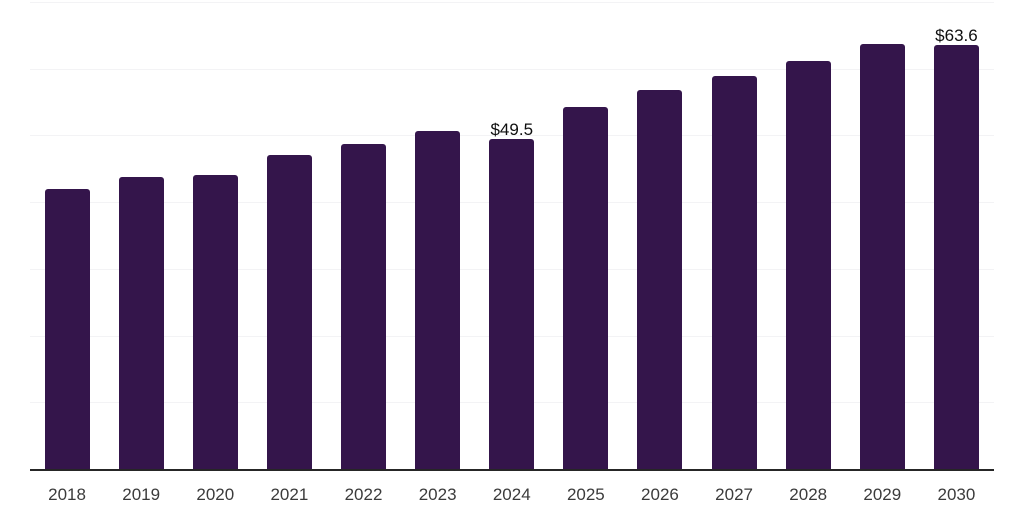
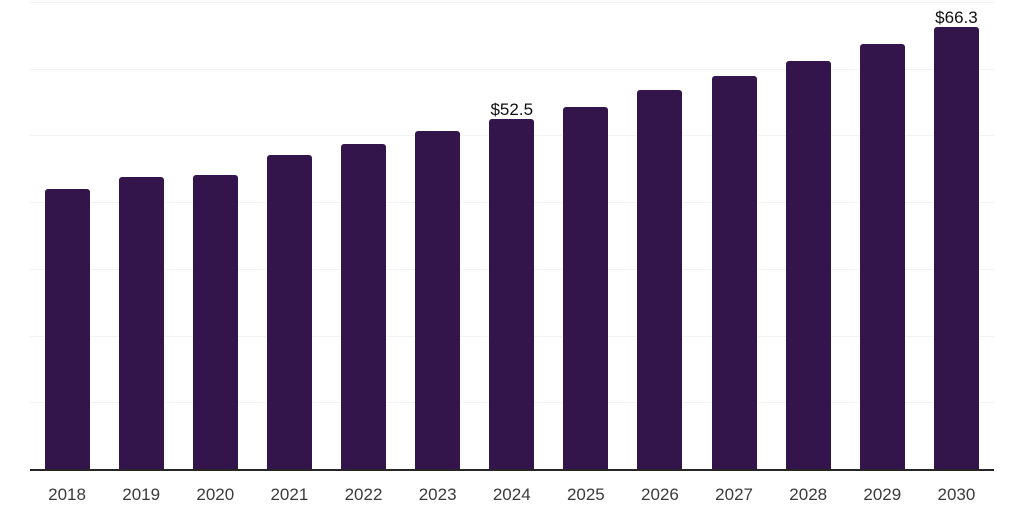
2024: $49.5 -> $52.5
2030: $63.6 -> $66.3
